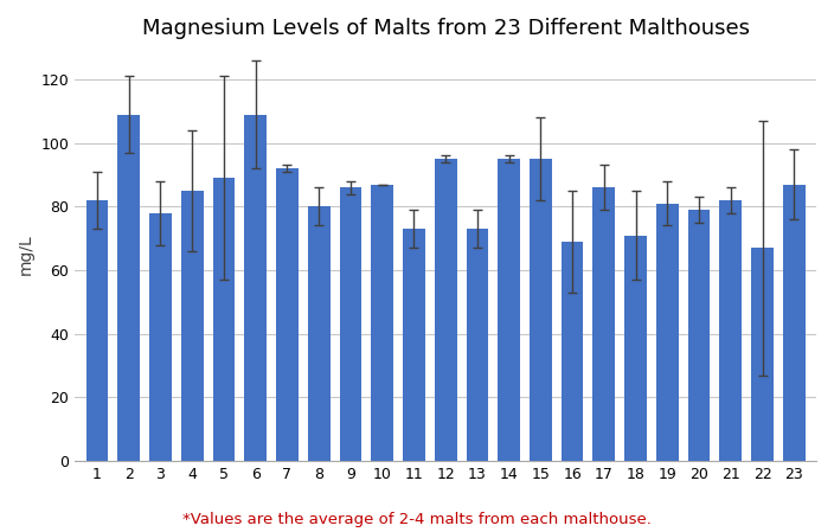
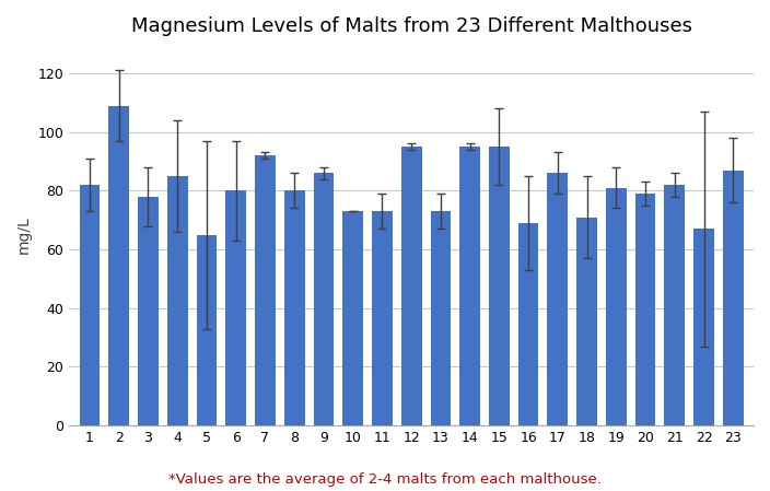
5: 89 -> 65
6: 109 -> 80
10: 87 -> 73
